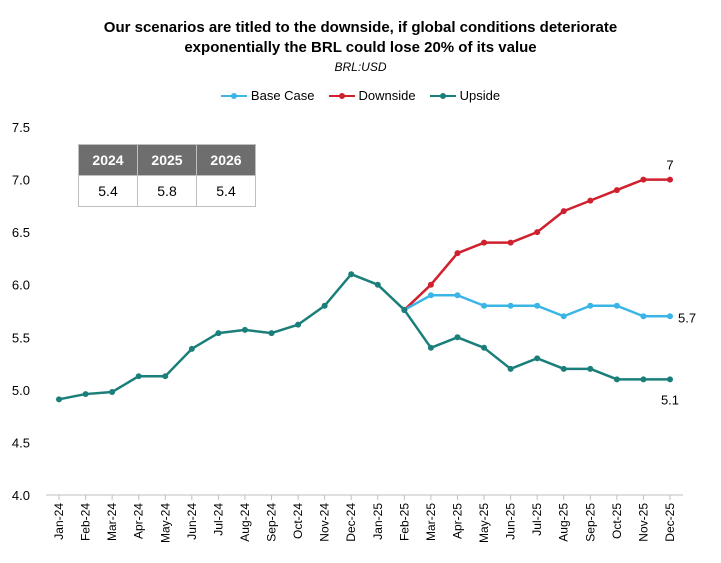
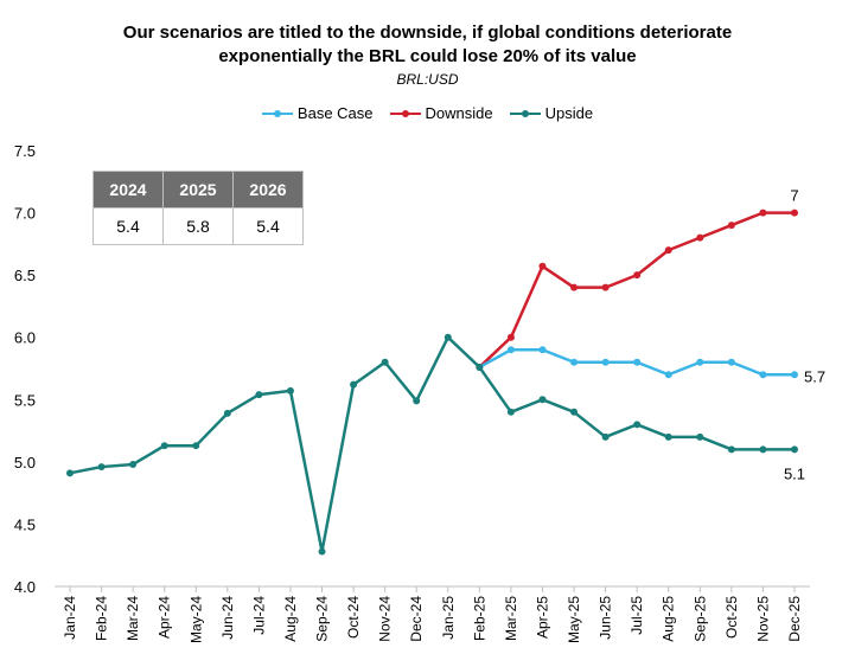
Upside/Sep-24: 5.54 -> 4.28
Upside/Dec-24: 6.10 -> 5.49
Downside/Apr-25: 6.30 -> 6.57
